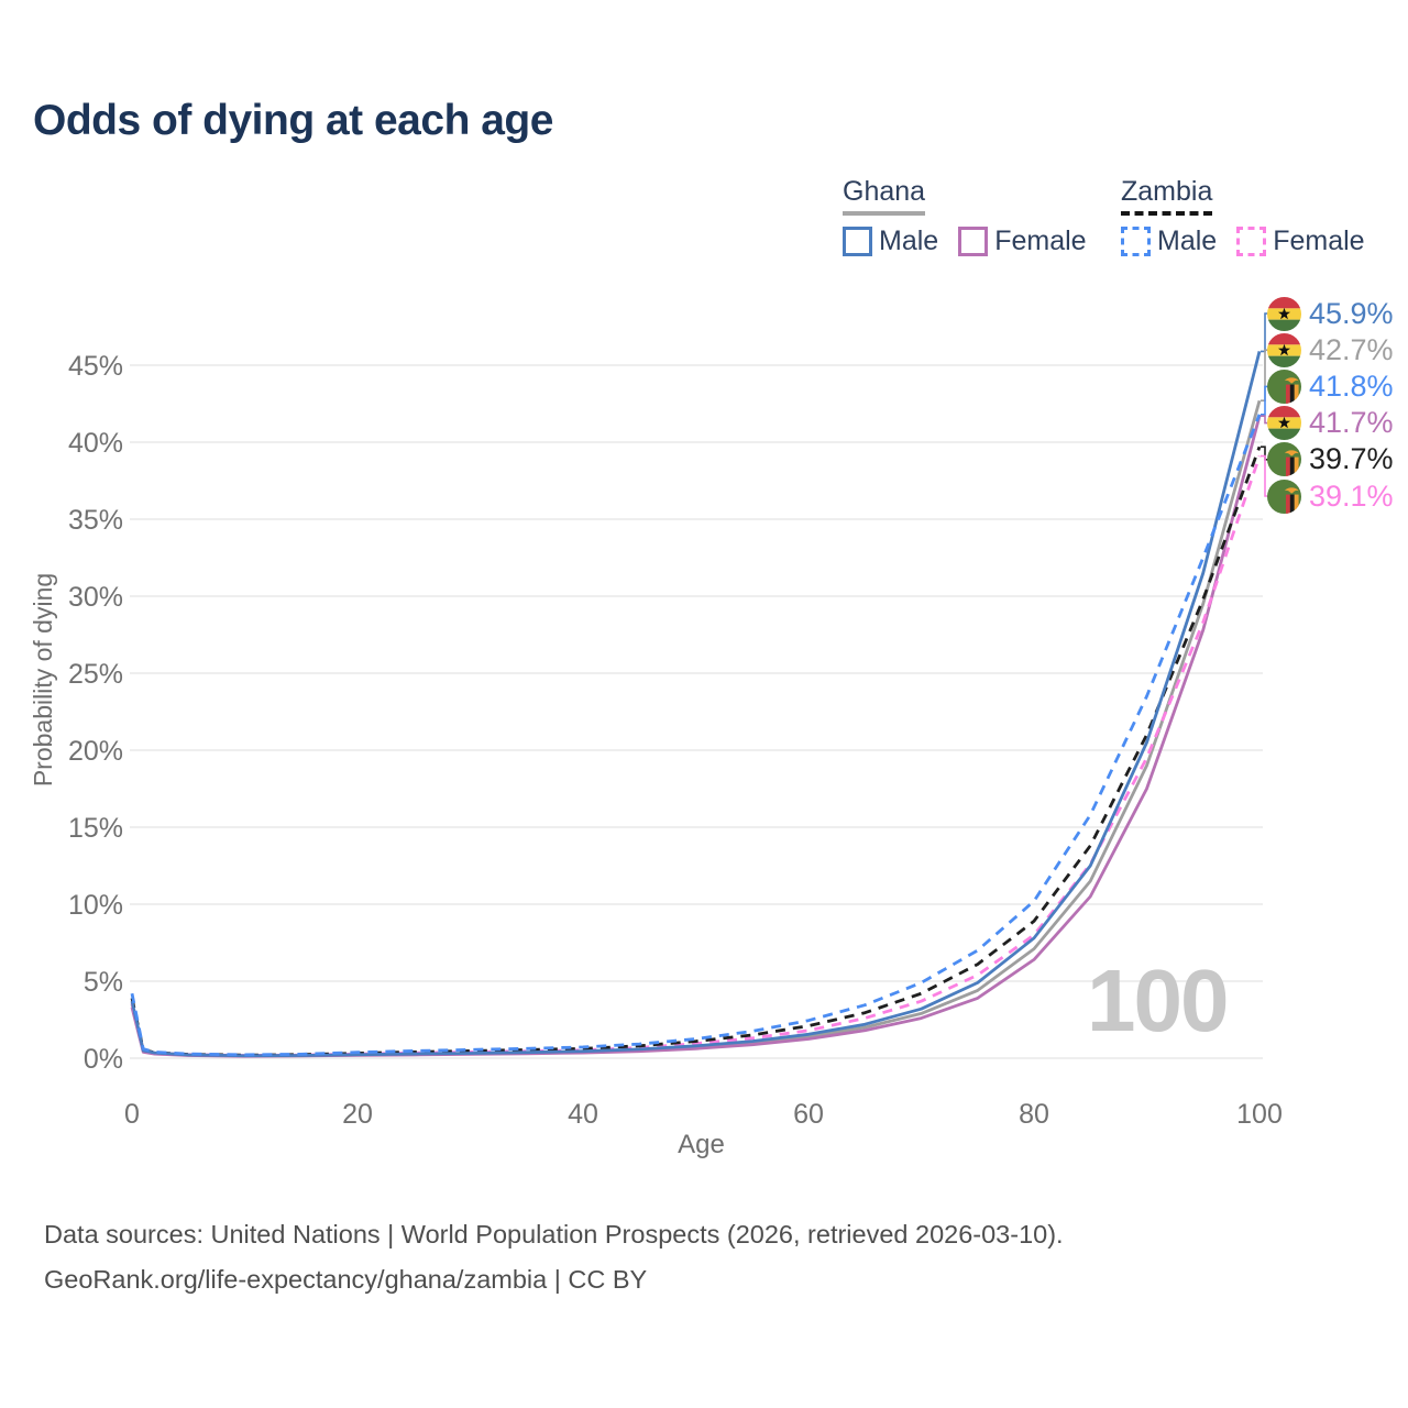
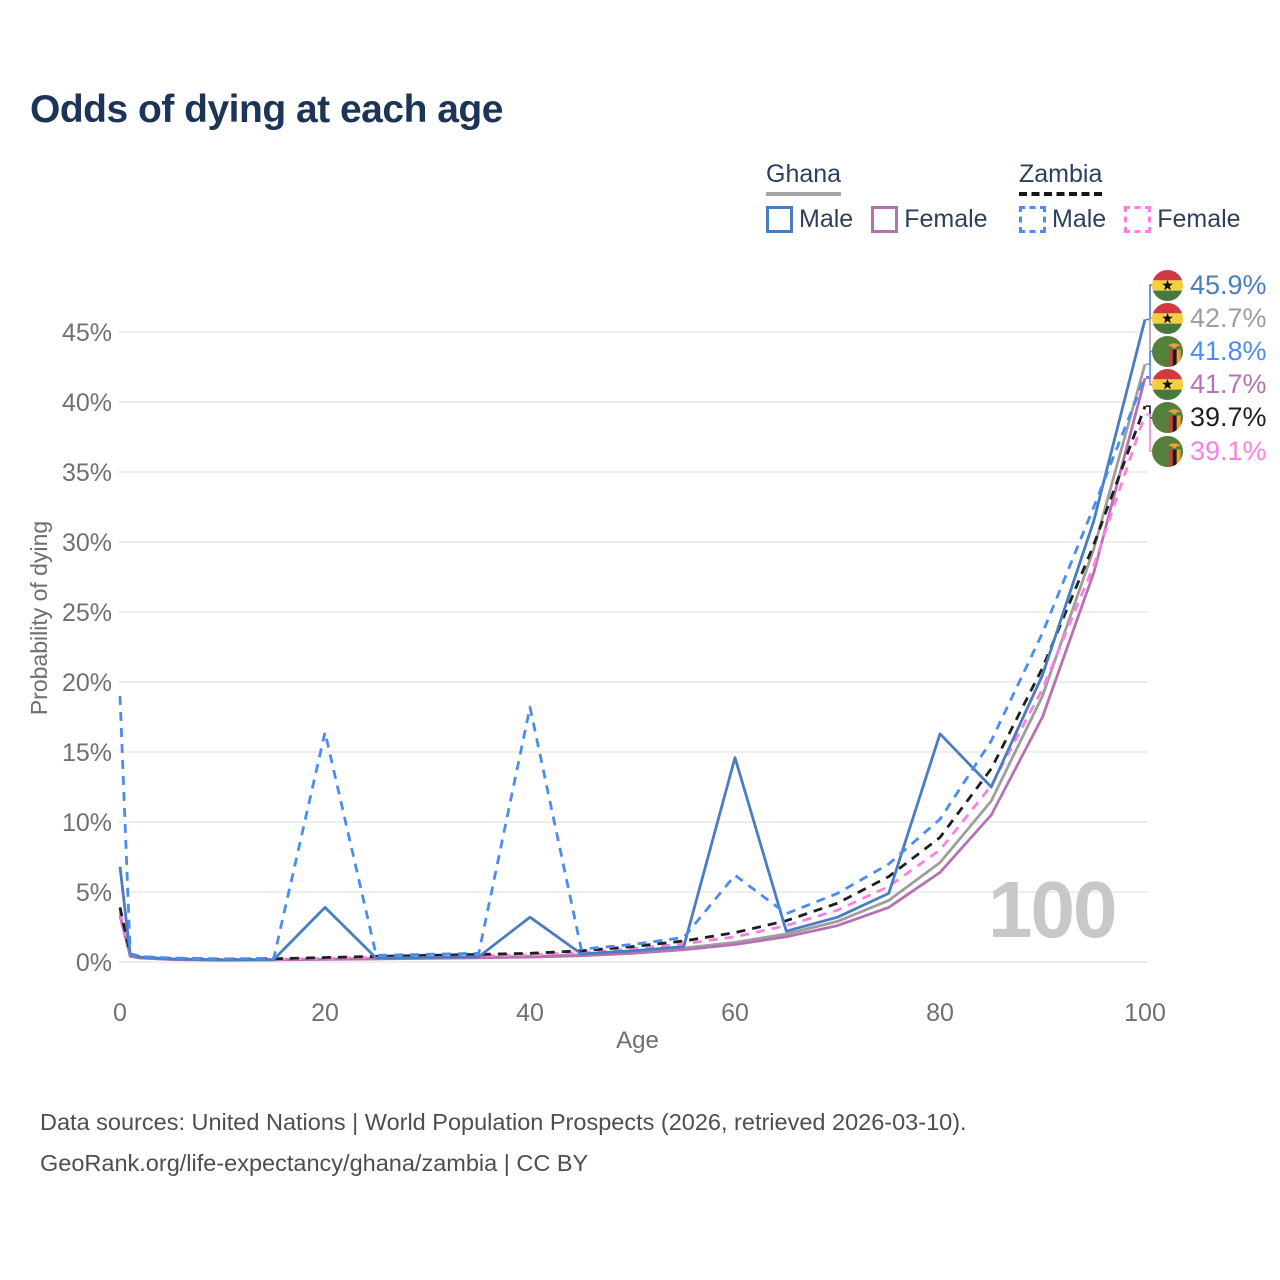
Ghana Male/0: 3.7% -> 6.8%
Zambia Male/0: 4.2% -> 19.0%
Ghana Male/20: 0.2% -> 3.9%
Zambia Male/20: 0.4% -> 16.4%
Ghana Male/40: 0.5% -> 3.2%
Zambia Male/40: 0.7% -> 18.2%
Ghana Male/60: 1.6% -> 14.6%
Zambia Male/60: 2.5% -> 6.2%
Ghana Male/80: 7.8% -> 16.3%
